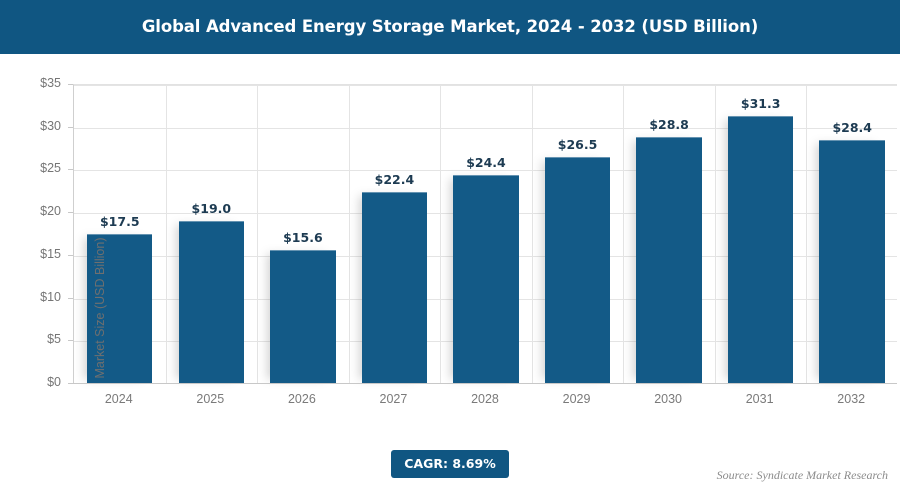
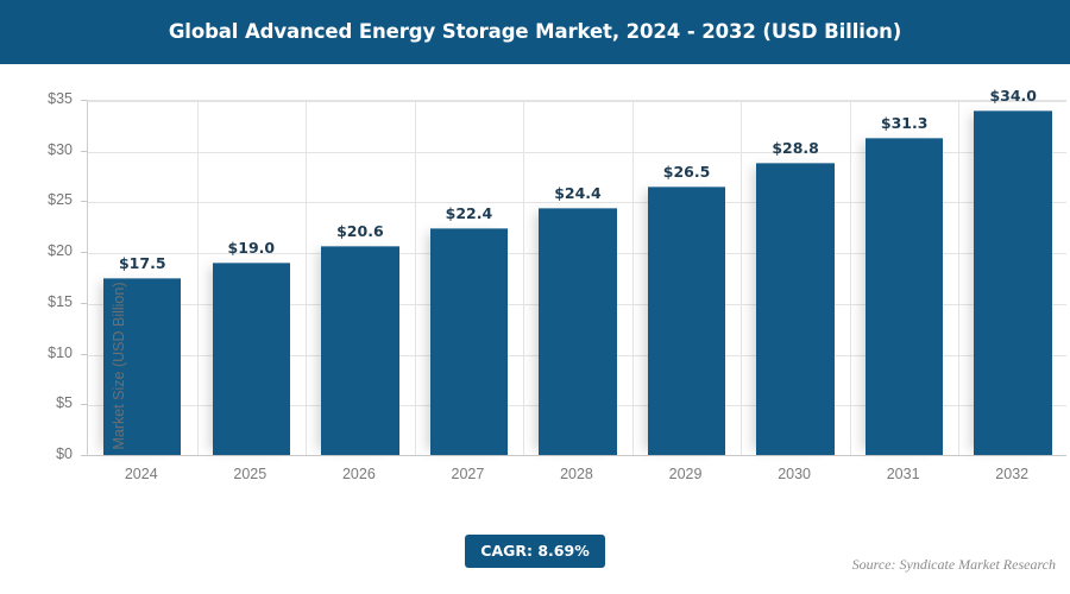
2026: $15.6 -> $20.6
2032: $28.4 -> $34.0
